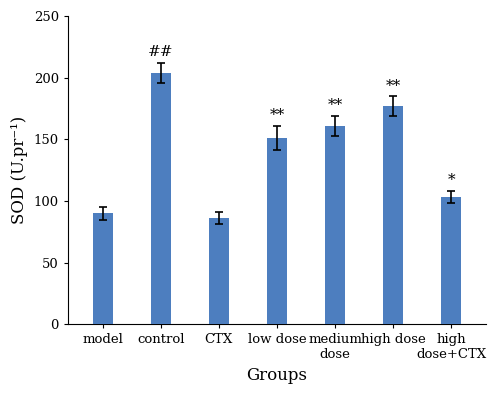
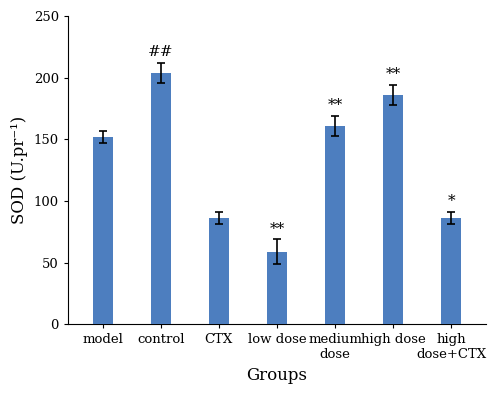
model: 90 -> 152
low dose: 151 -> 59
high dose: 177 -> 186
high dose+CTX: 103 -> 86
